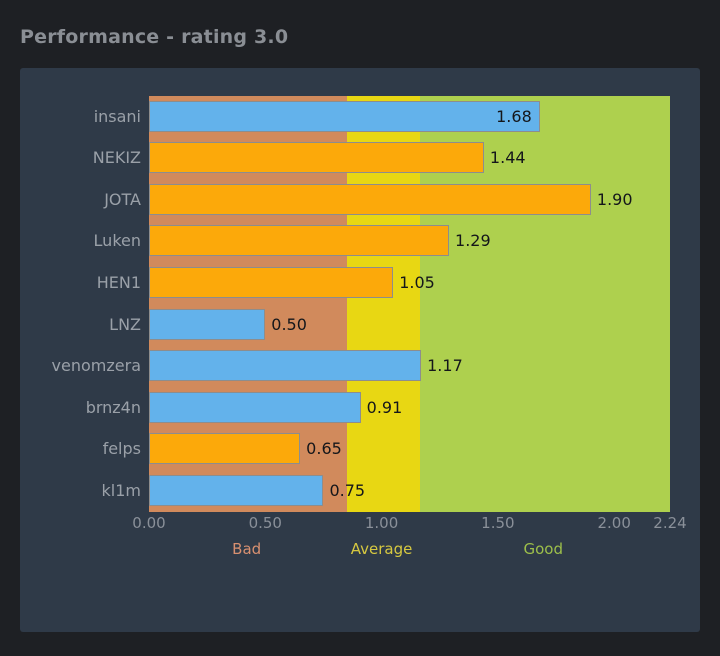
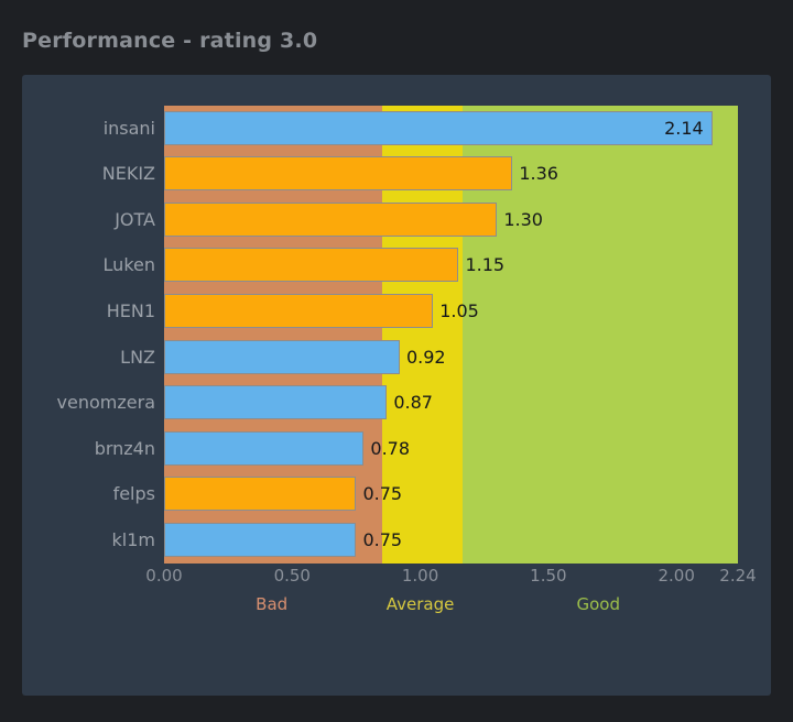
insani: 1.68 -> 2.14
NEKIZ: 1.44 -> 1.36
JOTA: 1.90 -> 1.30
Luken: 1.29 -> 1.15
LNZ: 0.50 -> 0.92
venomzera: 1.17 -> 0.87
brnz4n: 0.91 -> 0.78
felps: 0.65 -> 0.75
